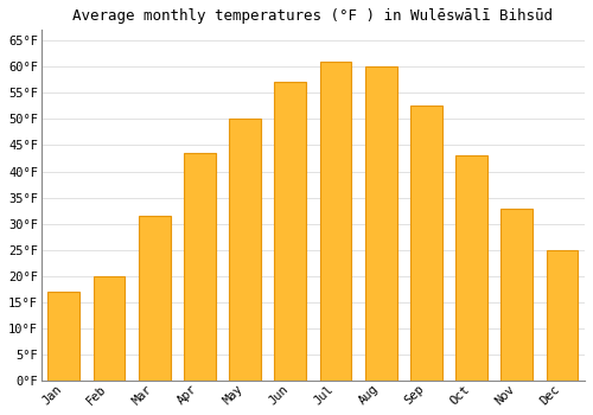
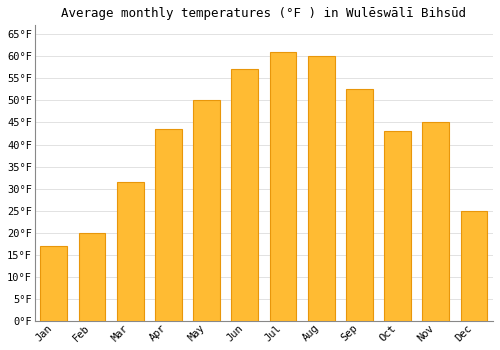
Nov: 33.0°F -> 45.0°F
